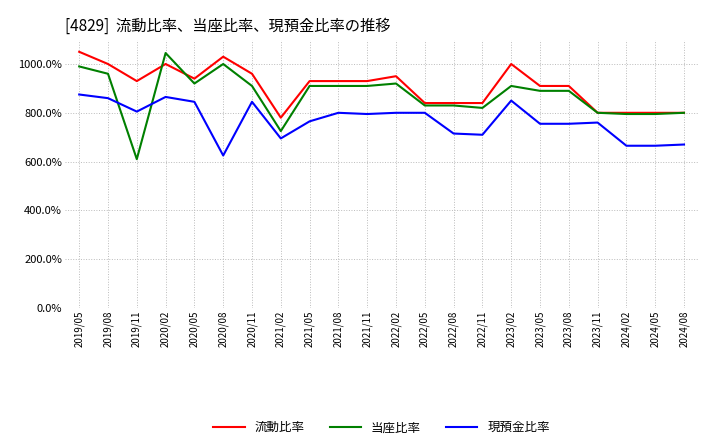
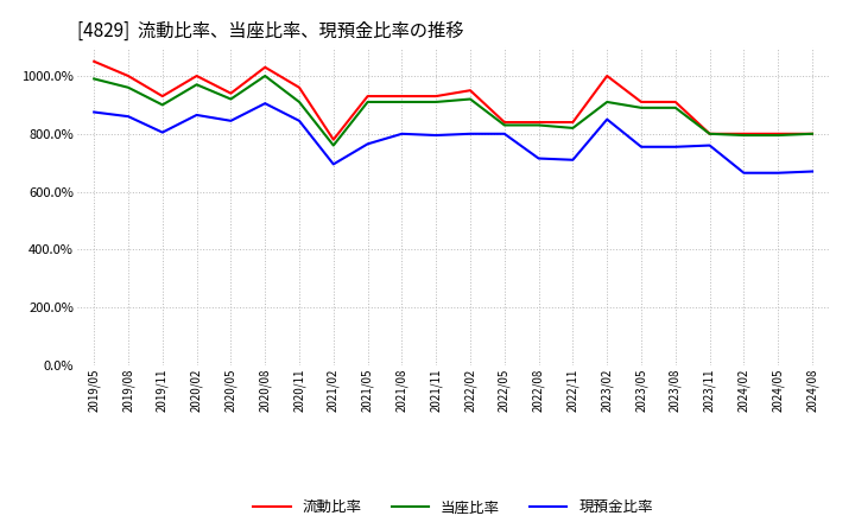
当座比率/2019/11: 610% -> 900%
当座比率/2020/02: 1045% -> 970%
現預金比率/2020/08: 625% -> 905%
当座比率/2021/02: 725% -> 760%
